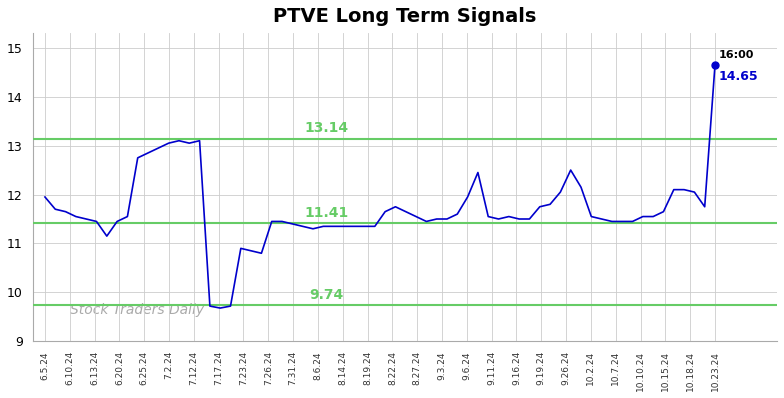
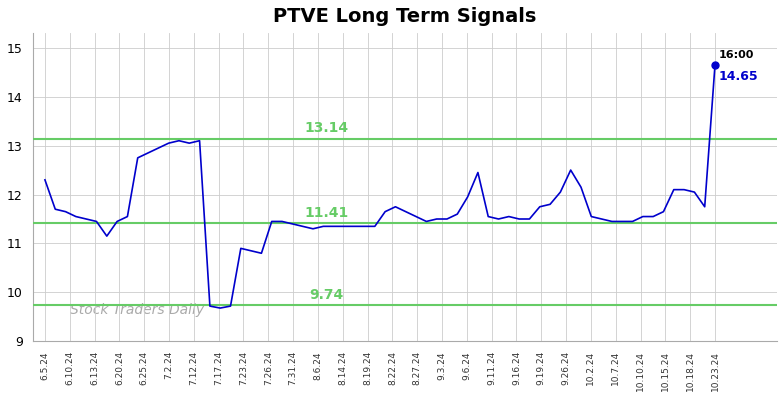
6.5.24: 11.95 -> 12.30
